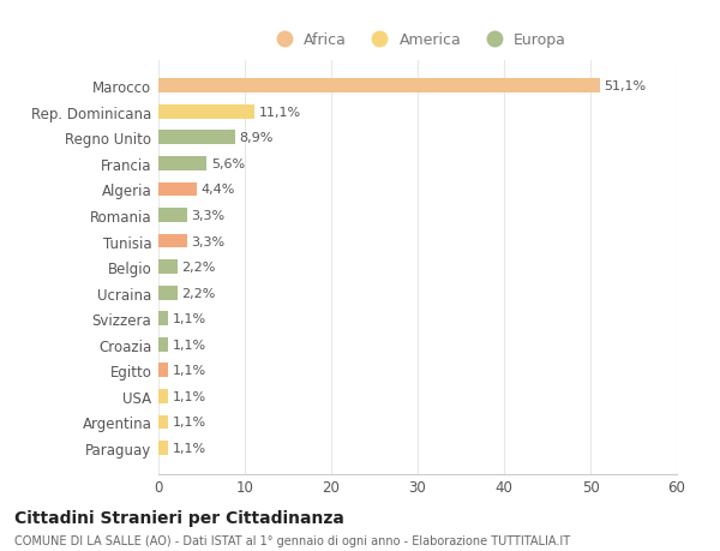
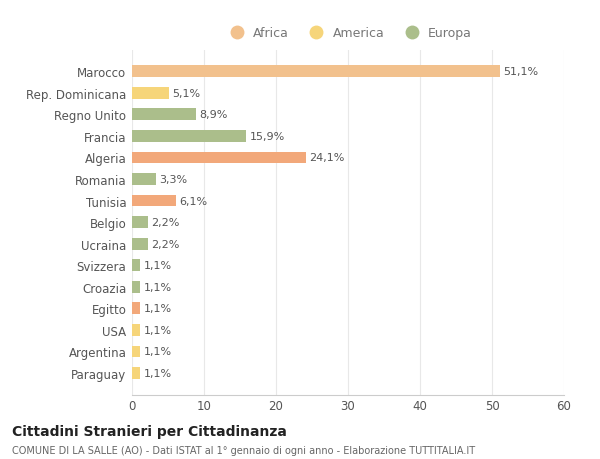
Rep. Dominicana: 11,1% -> 5,1%
Francia: 5,6% -> 15,9%
Algeria: 4,4% -> 24,1%
Tunisia: 3,3% -> 6,1%
